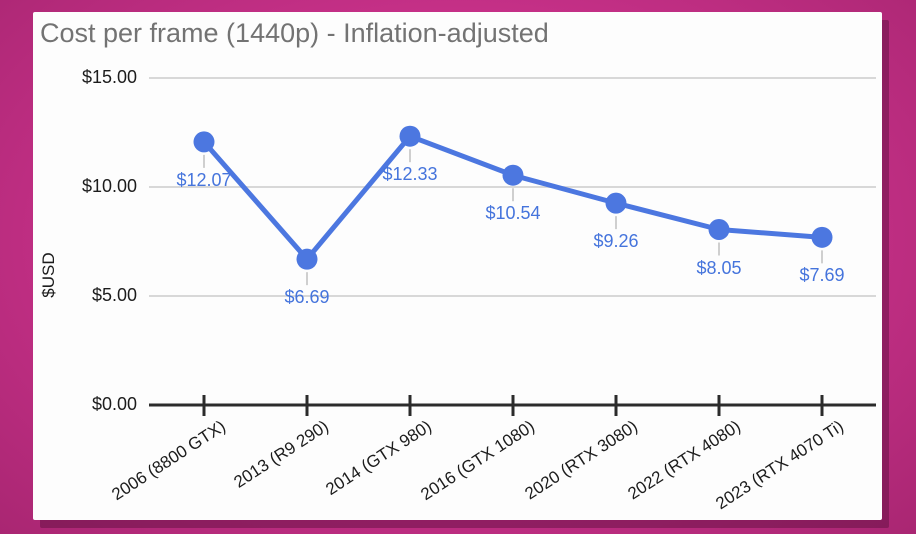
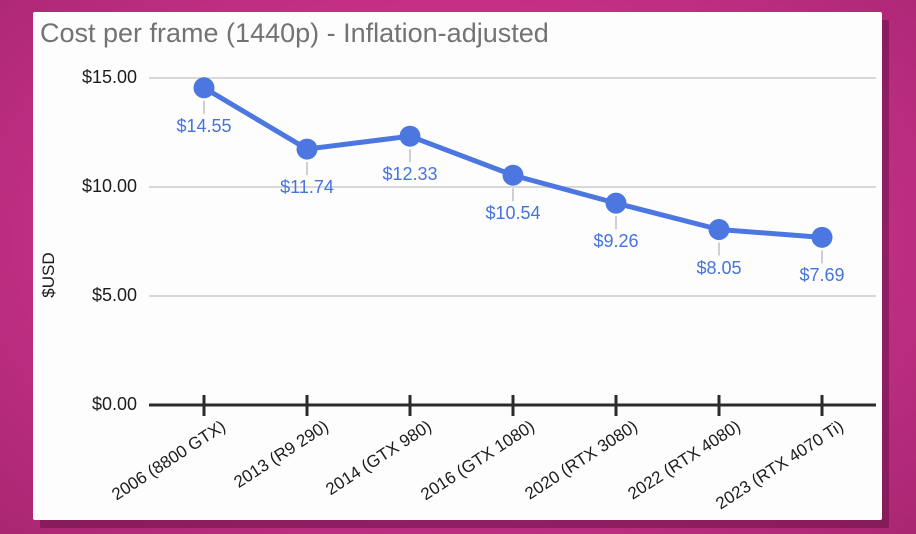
2006 (8800 GTX): $12.07 -> $14.55
2013 (R9 290): $6.69 -> $11.74
